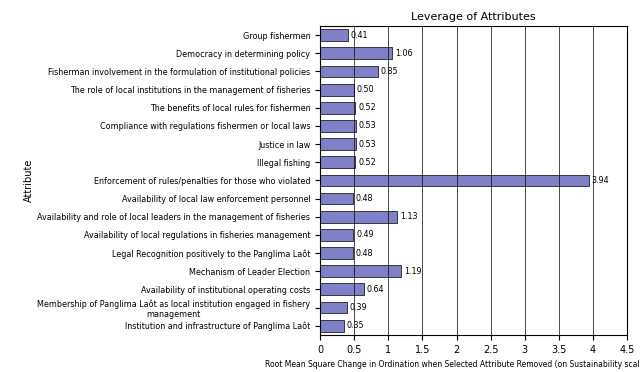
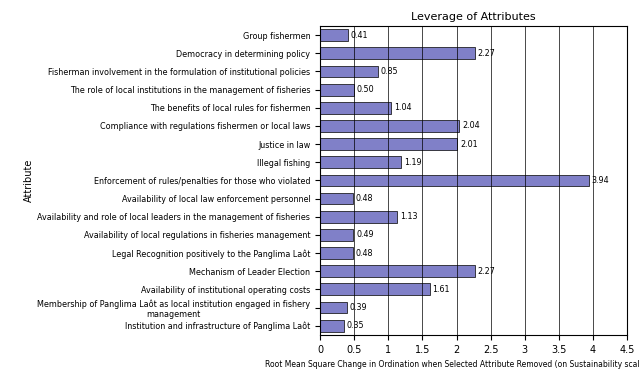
Democracy in determining policy: 1.06 -> 2.27
The benefits of local rules for fishermen: 0.52 -> 1.04
Compliance with regulations fishermen or local laws: 0.53 -> 2.04
Justice in law: 0.53 -> 2.01
Illegal fishing: 0.52 -> 1.19
Mechanism of Leader Election: 1.19 -> 2.27
Availability of institutional operating costs: 0.64 -> 1.61
